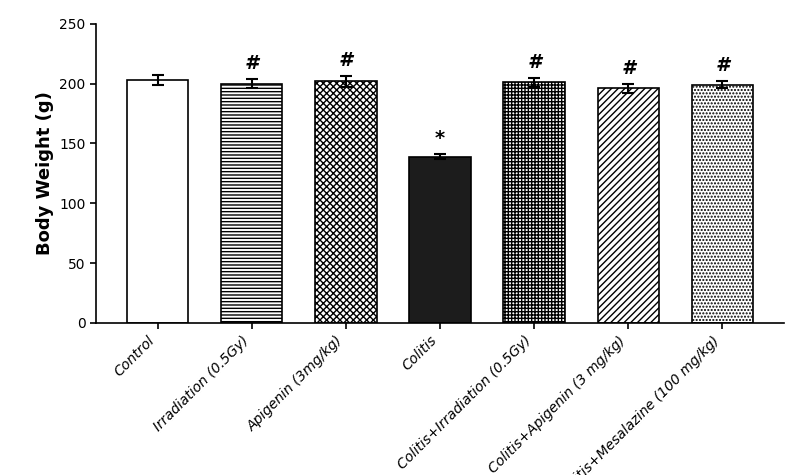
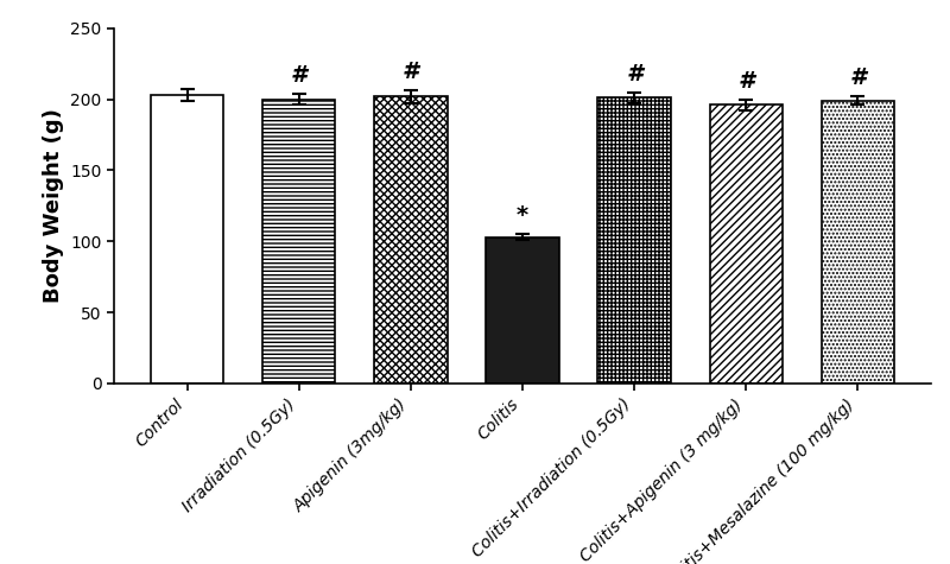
Colitis: 139 -> 103
